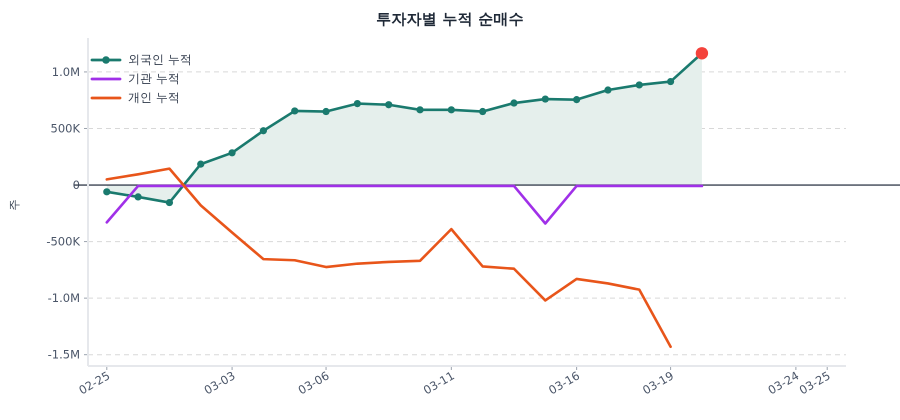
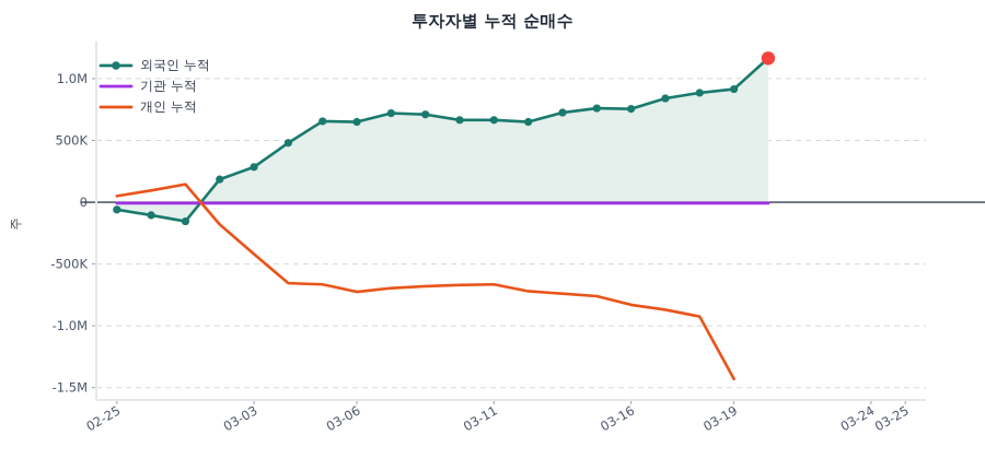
기관 누적/02-25: -0.33M -> -0.01M
개인 누적/03-11: -0.39M -> -0.66M
기관 누적/03-16: -0.34M -> -0.01M
개인 누적/03-16: -1.02M -> -0.76M
